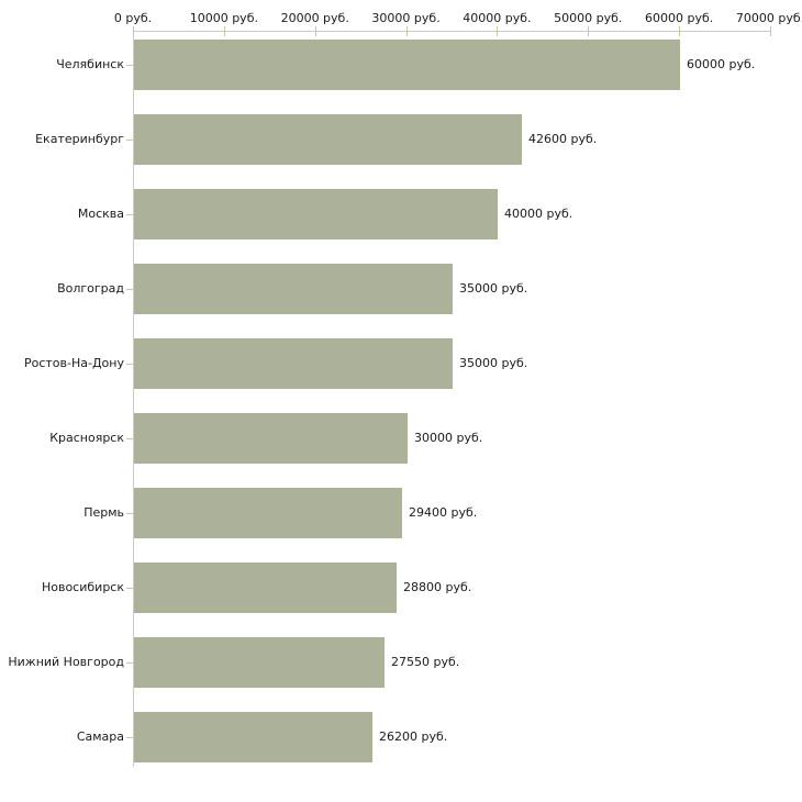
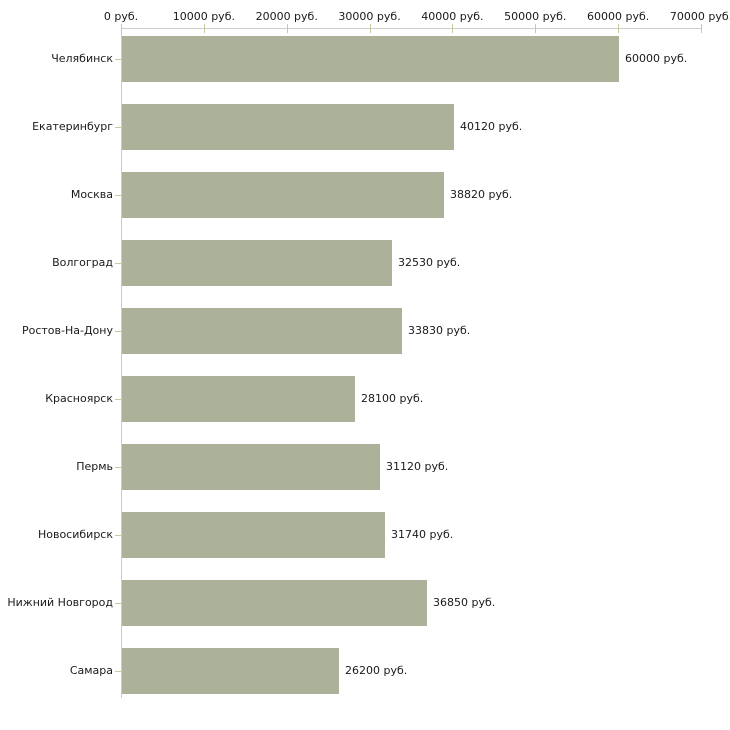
Екатеринбург: 42600 -> 40120
Москва: 40000 -> 38820
Волгоград: 35000 -> 32530
Ростов-На-Дону: 35000 -> 33830
Красноярск: 30000 -> 28100
Пермь: 29400 -> 31120
Новосибирск: 28800 -> 31740
Нижний Новгород: 27550 -> 36850
